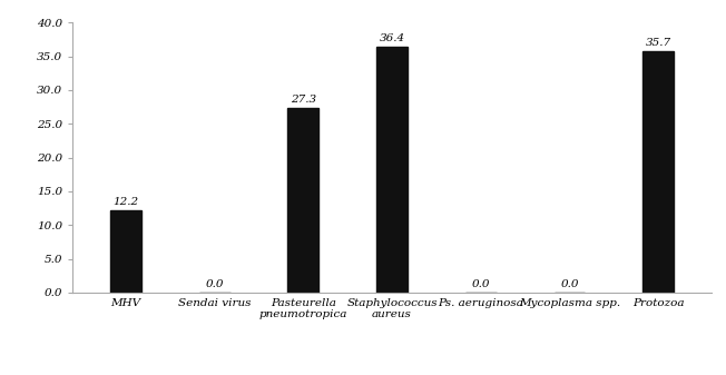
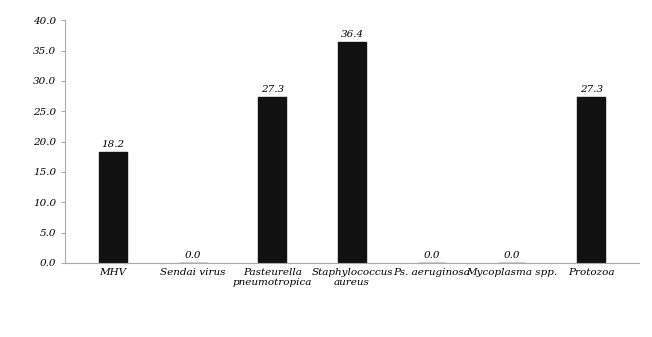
MHV: 12.2 -> 18.2
Protozoa: 35.7 -> 27.3
